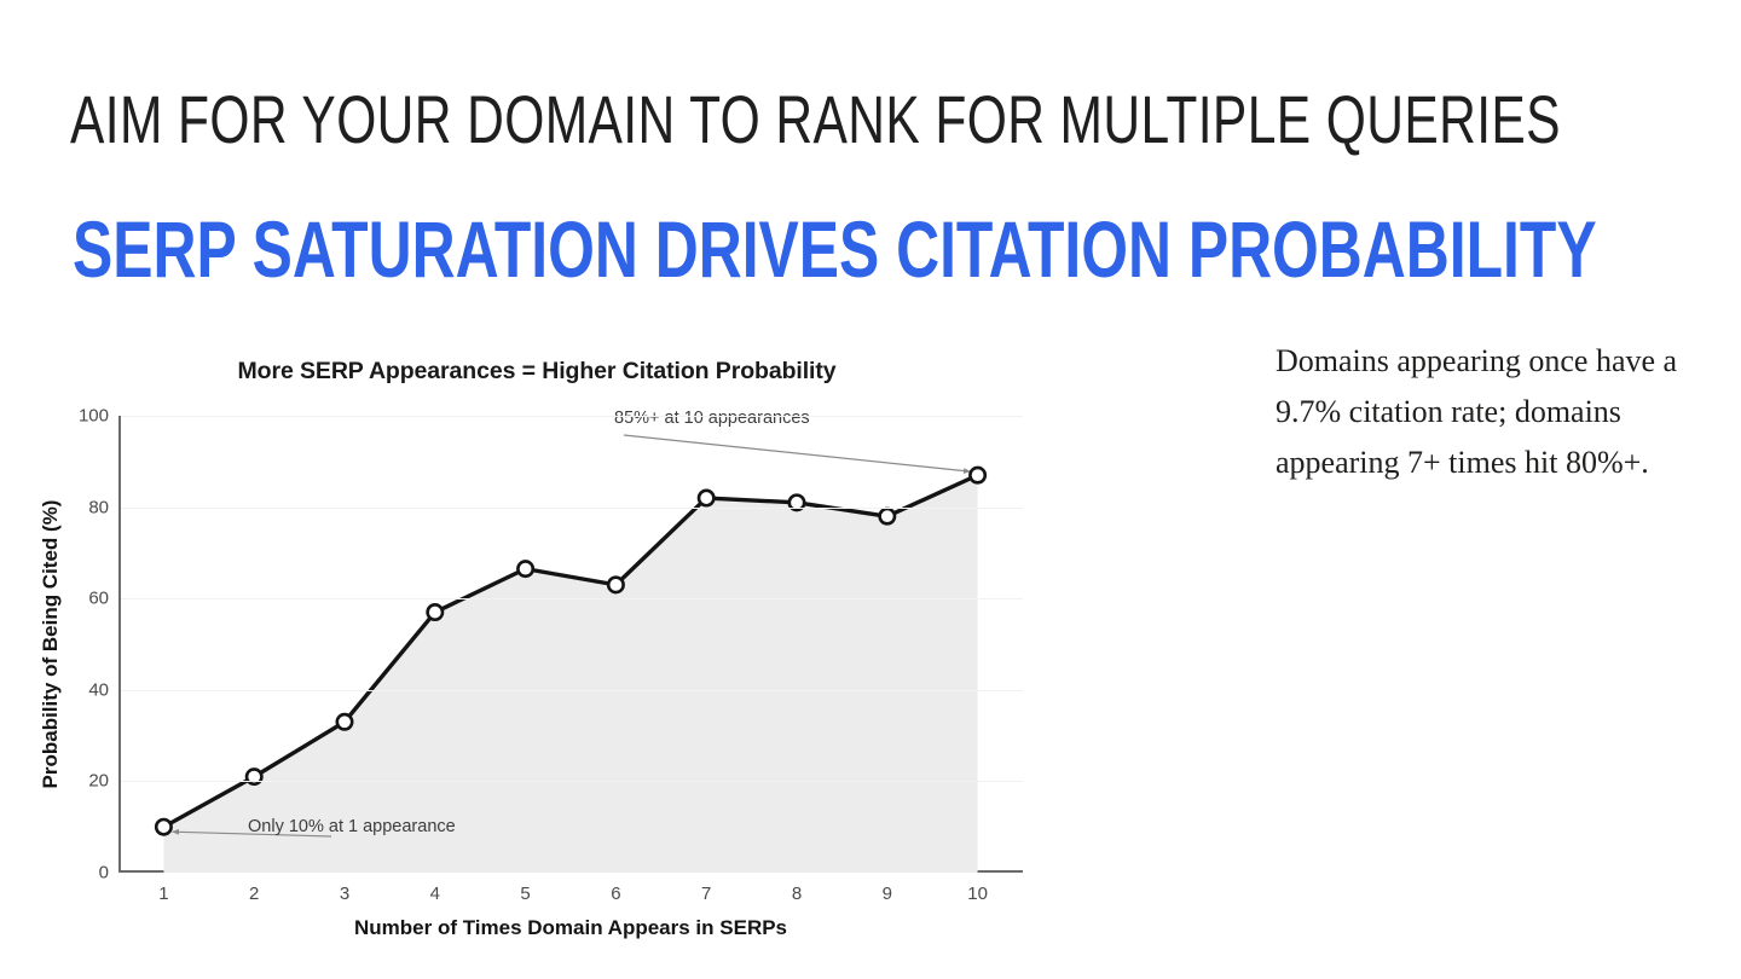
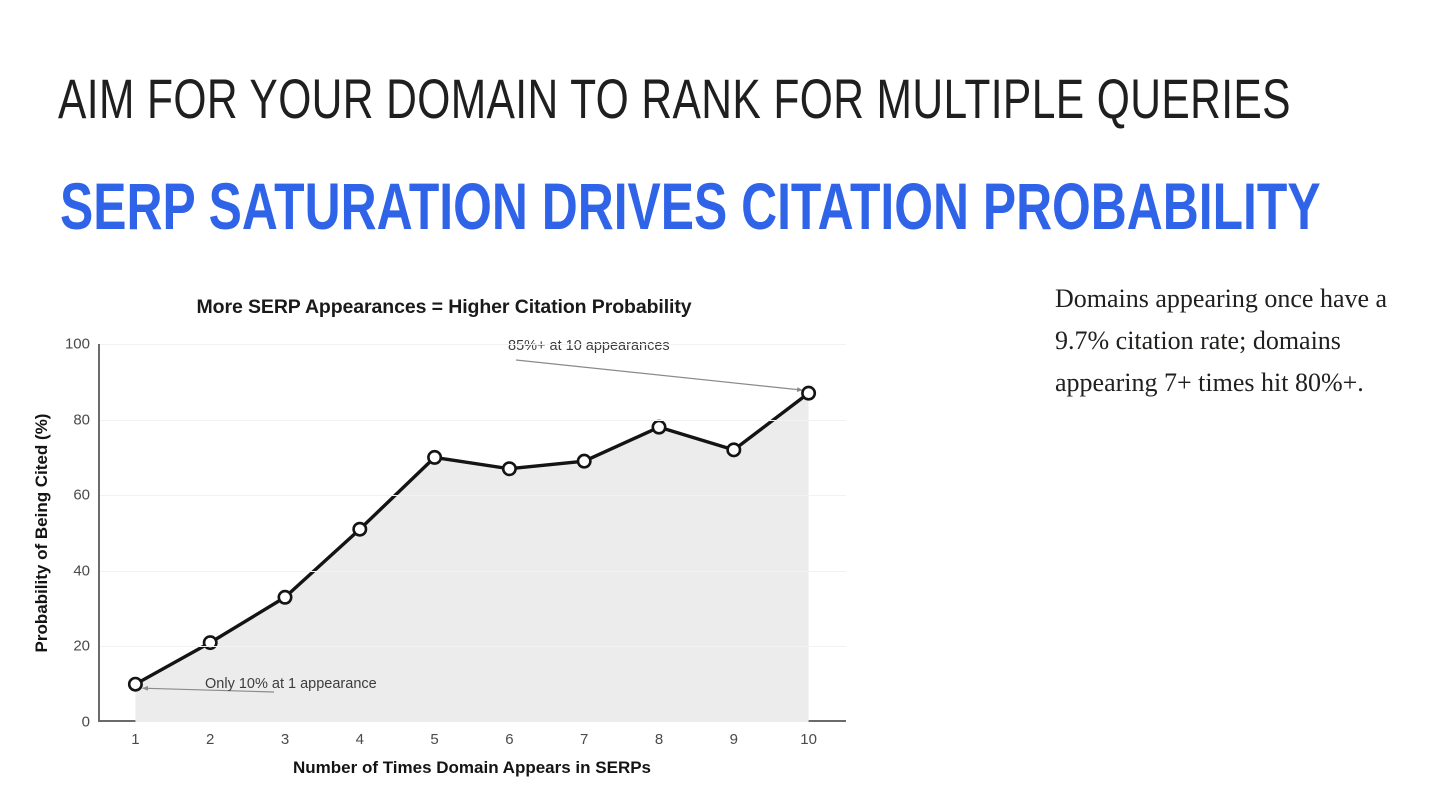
4: 57 -> 51
5: 66 -> 70
6: 63 -> 67
7: 82 -> 69
8: 81 -> 78
9: 78 -> 72
